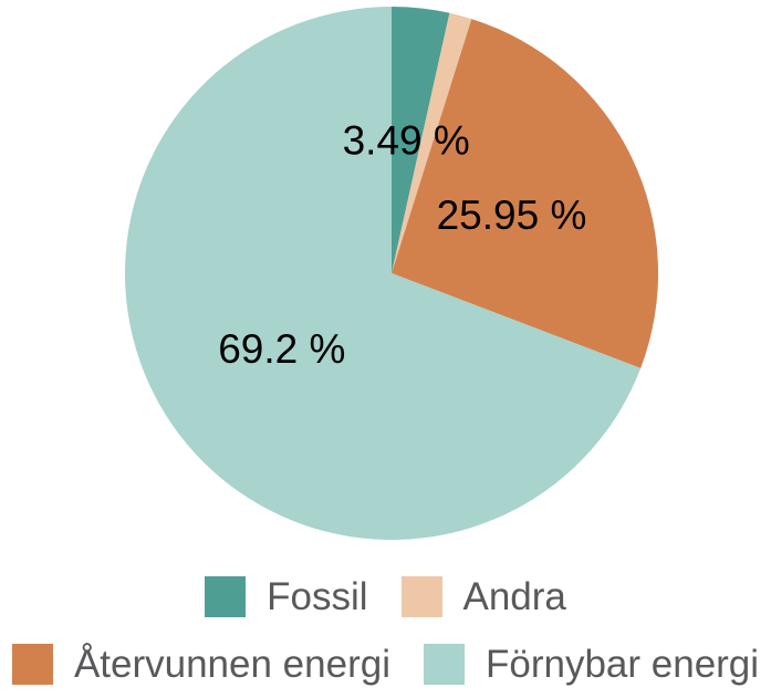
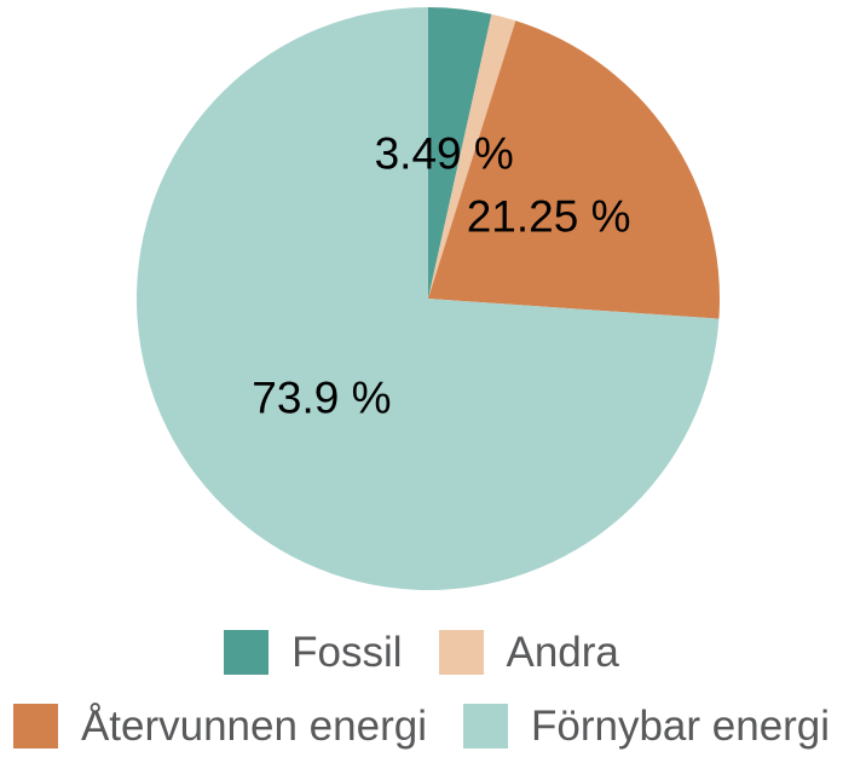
Återvunnen energi: 25.95 -> 21.25
Förnybar energi: 69.2 -> 73.9
